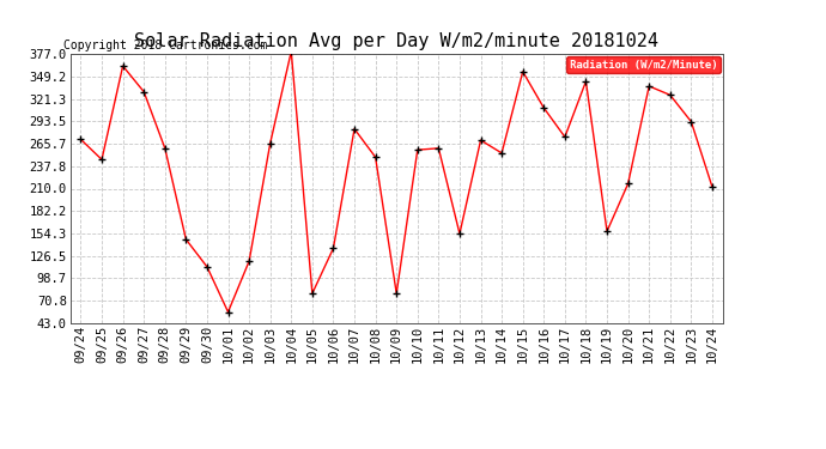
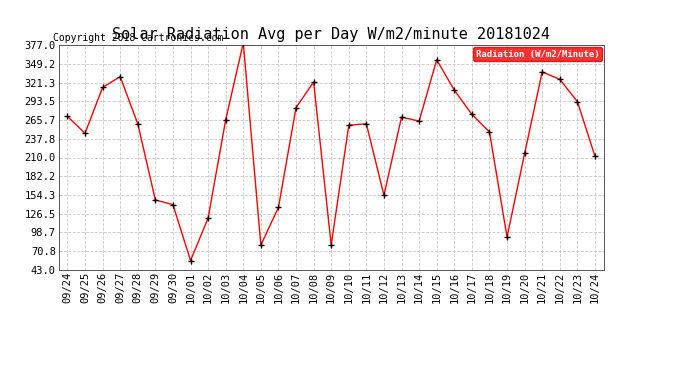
09/26: 362 -> 314
09/30: 113 -> 140
10/08: 249 -> 322
10/14: 254 -> 264
10/18: 343 -> 248
10/19: 157 -> 92
